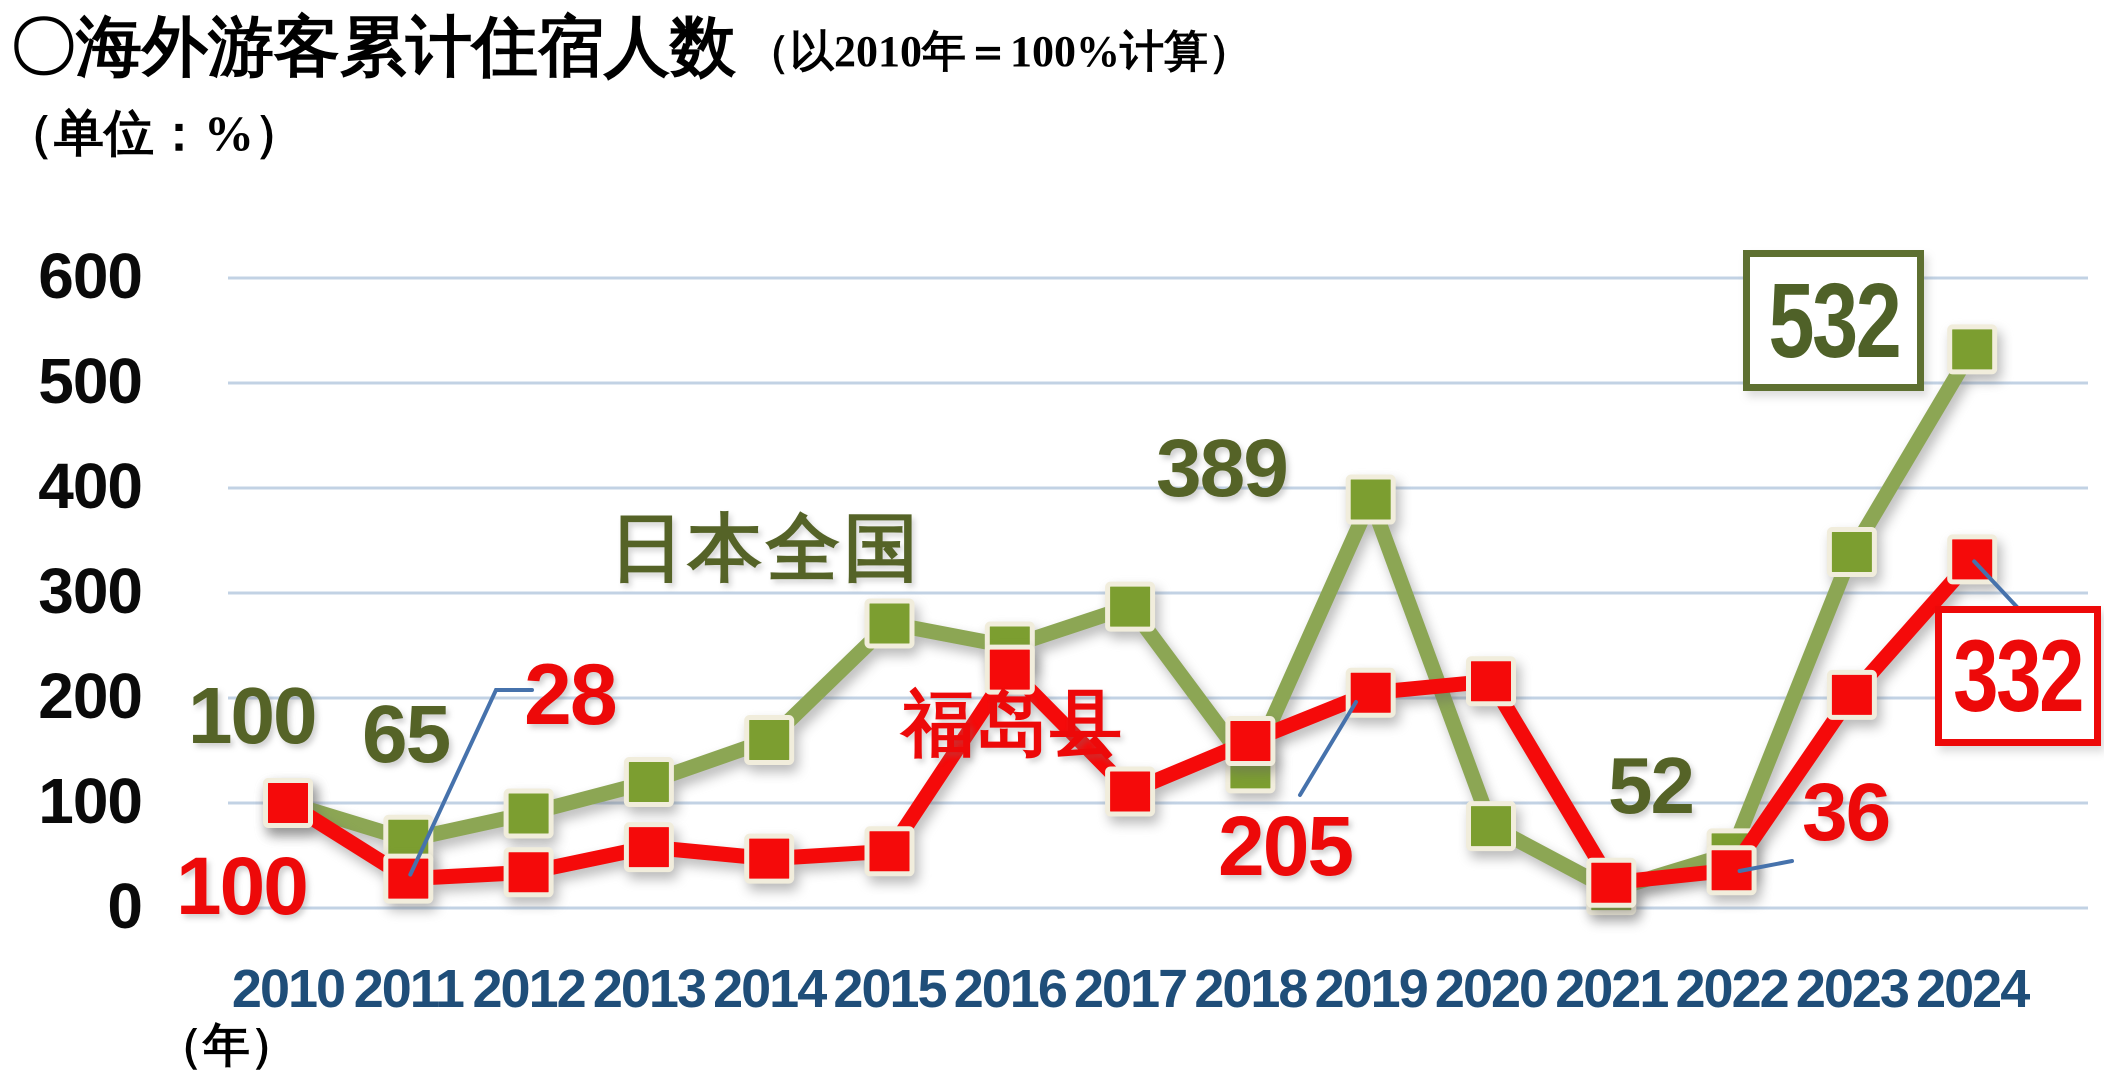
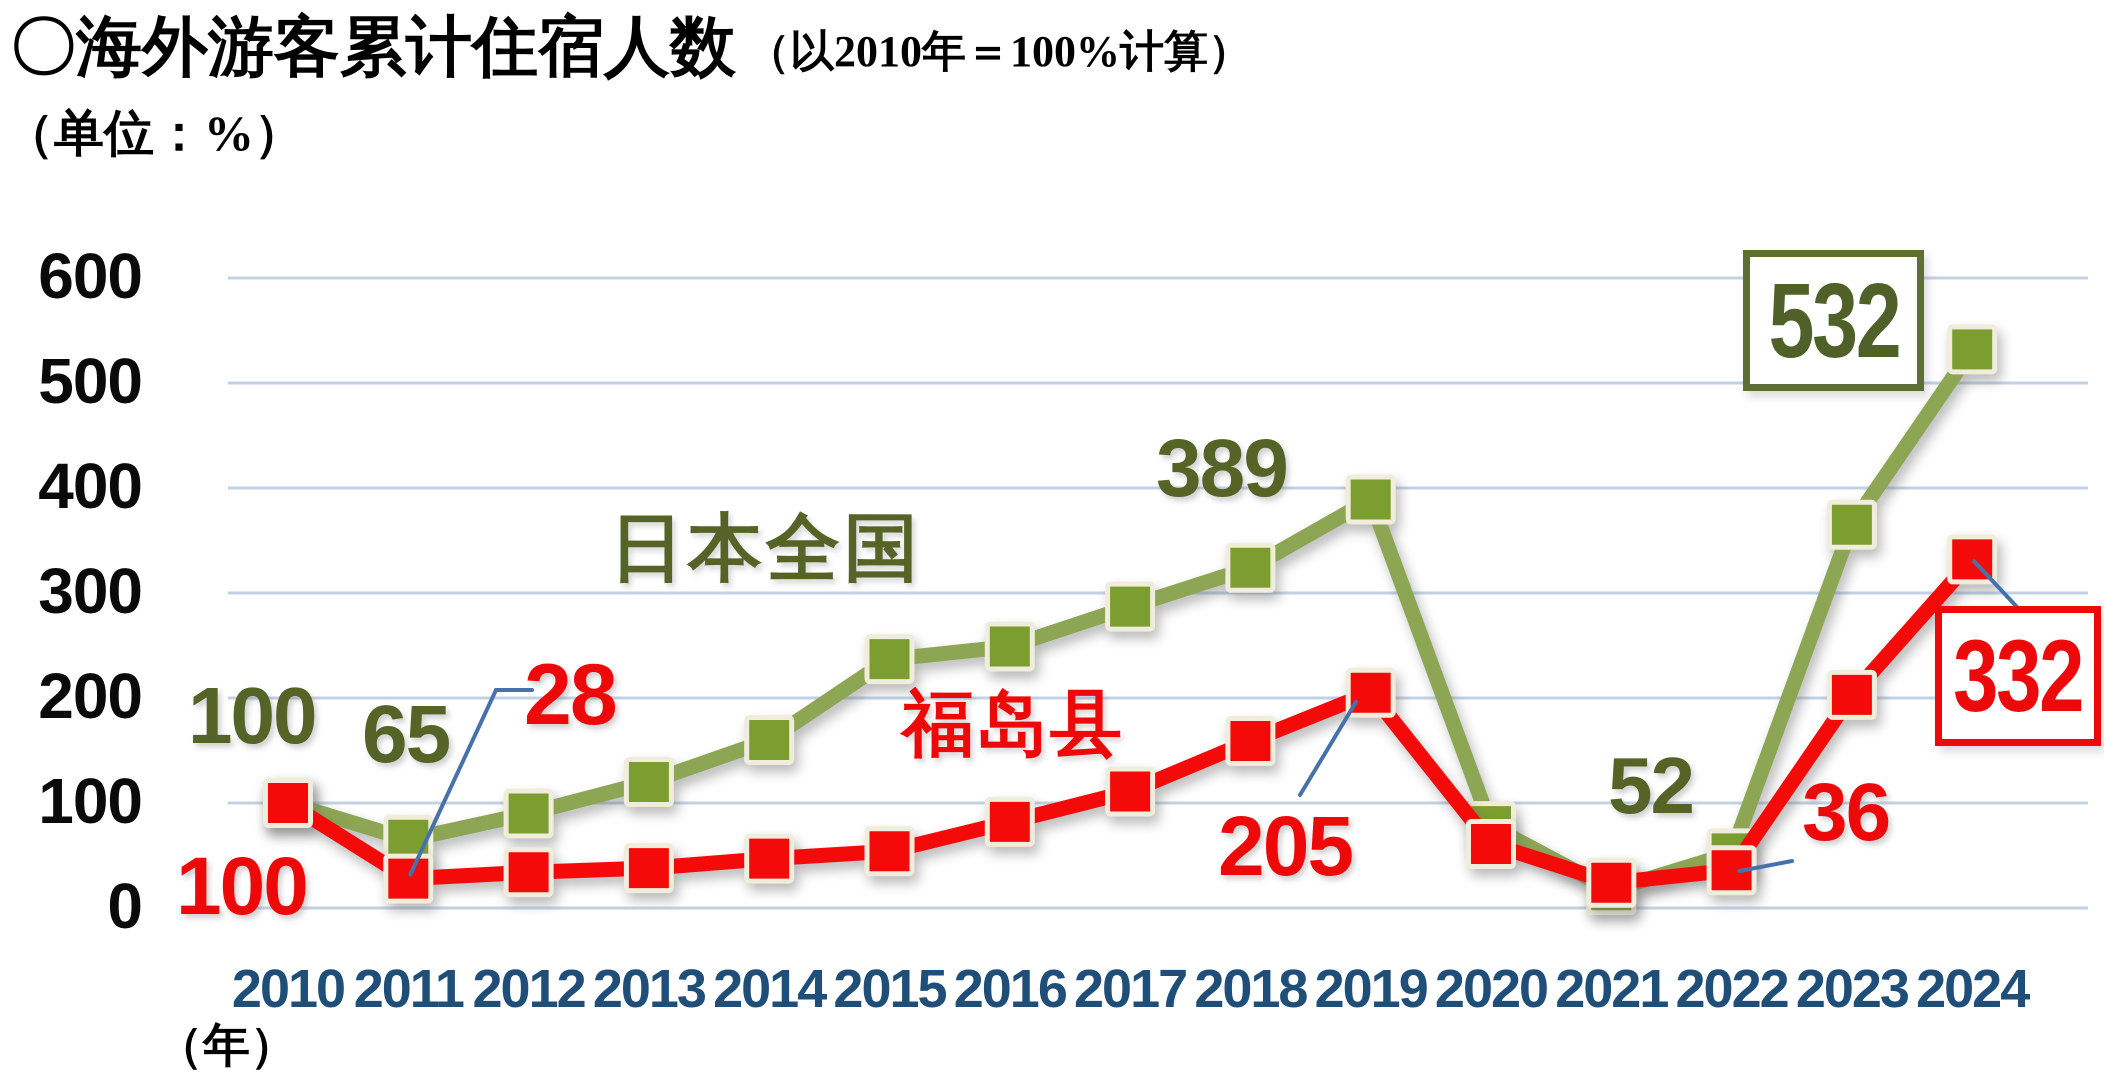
福岛县/2013: 58 -> 38
日本全国/2015: 271 -> 237
福岛县/2016: 227 -> 82
日本全国/2018: 133 -> 324
福岛县/2020: 216 -> 61
日本全国/2023: 339 -> 365
